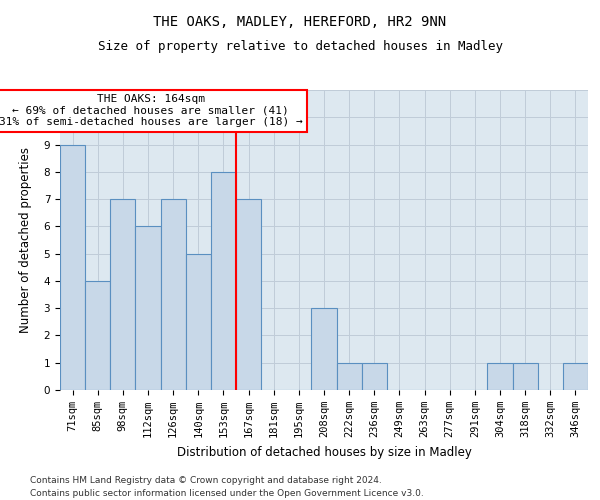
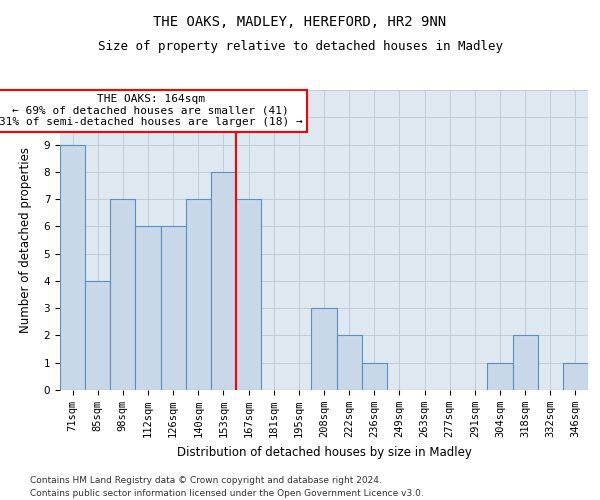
126sqm: 7 -> 6
140sqm: 5 -> 7
222sqm: 1 -> 2
318sqm: 1 -> 2
